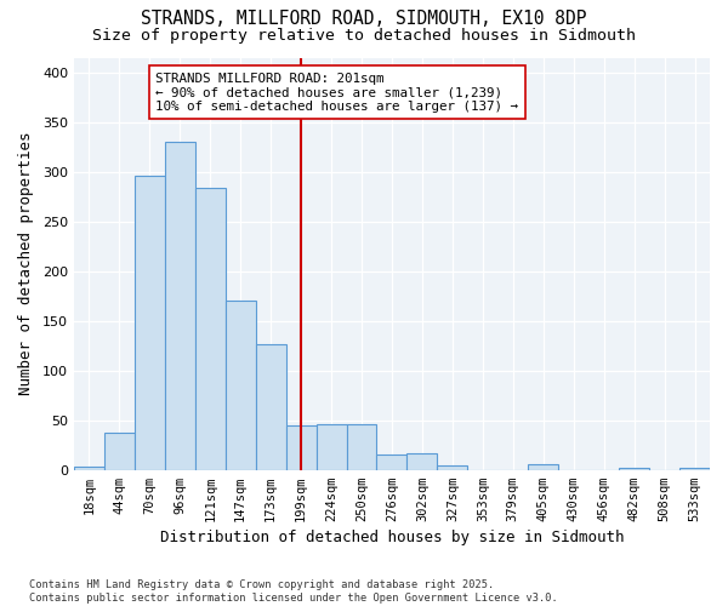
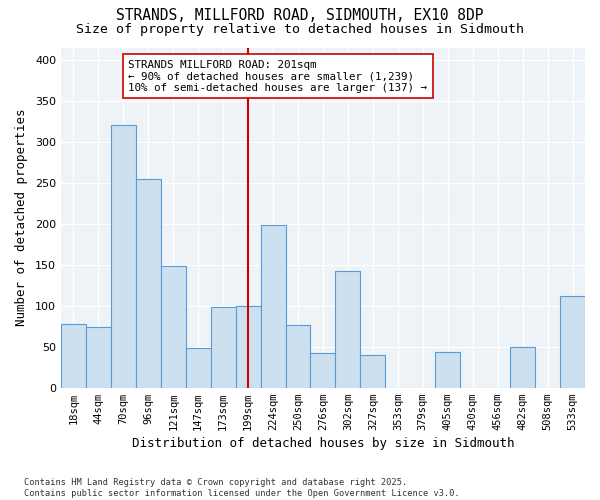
18sqm: 3 -> 78
44sqm: 38 -> 74
70sqm: 296 -> 320
96sqm: 330 -> 254
121sqm: 284 -> 148
147sqm: 171 -> 48
173sqm: 126 -> 98
199sqm: 45 -> 100
224sqm: 46 -> 198
250sqm: 46 -> 76
276sqm: 15 -> 42
302sqm: 17 -> 142
327sqm: 5 -> 40
405sqm: 6 -> 44
482sqm: 2 -> 50
533sqm: 2 -> 112
